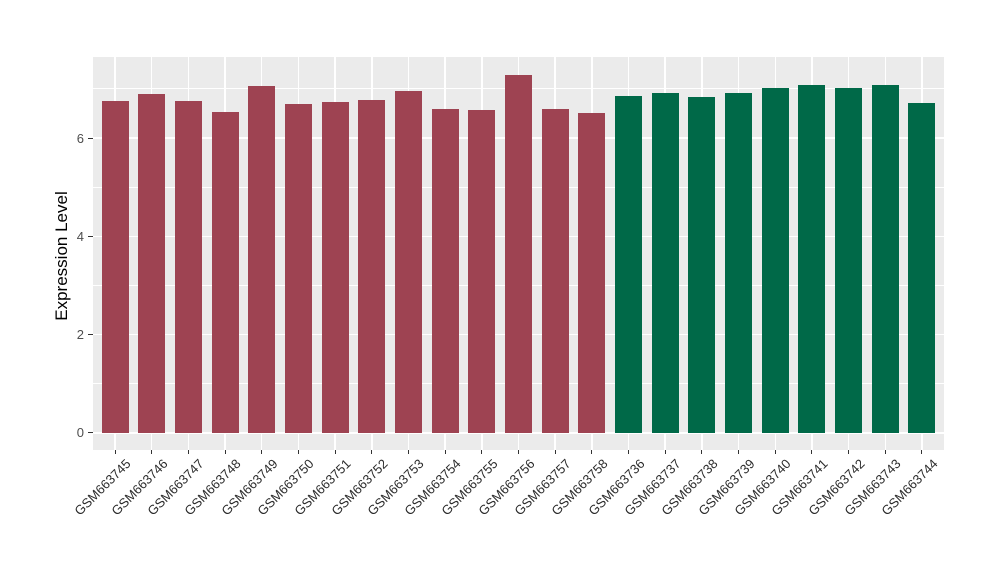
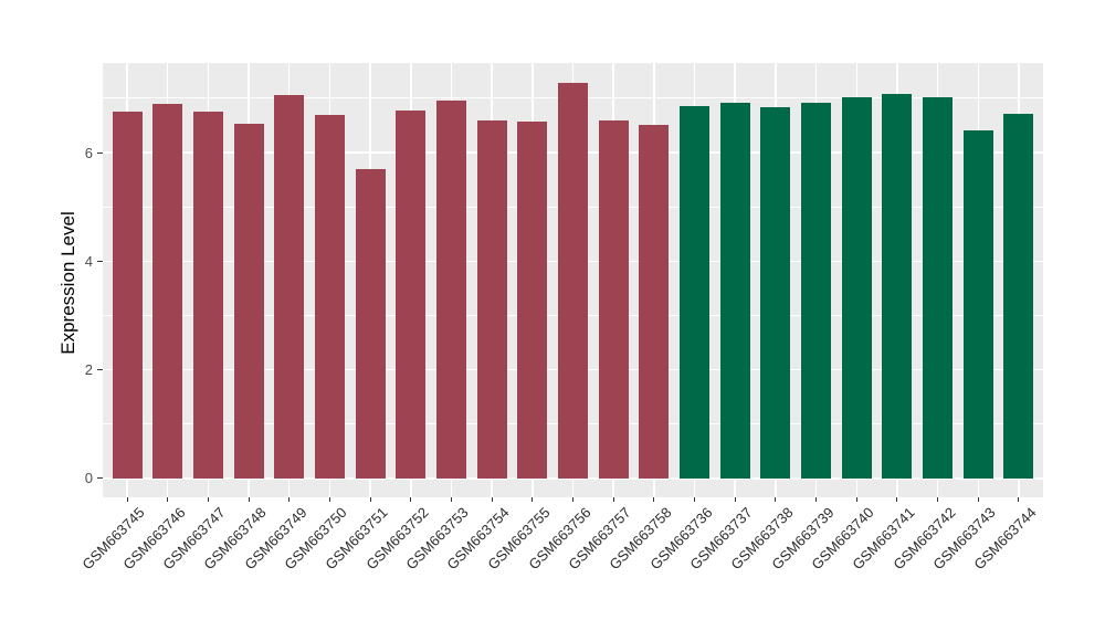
GSM663751: 6.7 -> 5.7
GSM663743: 7.1 -> 6.4
